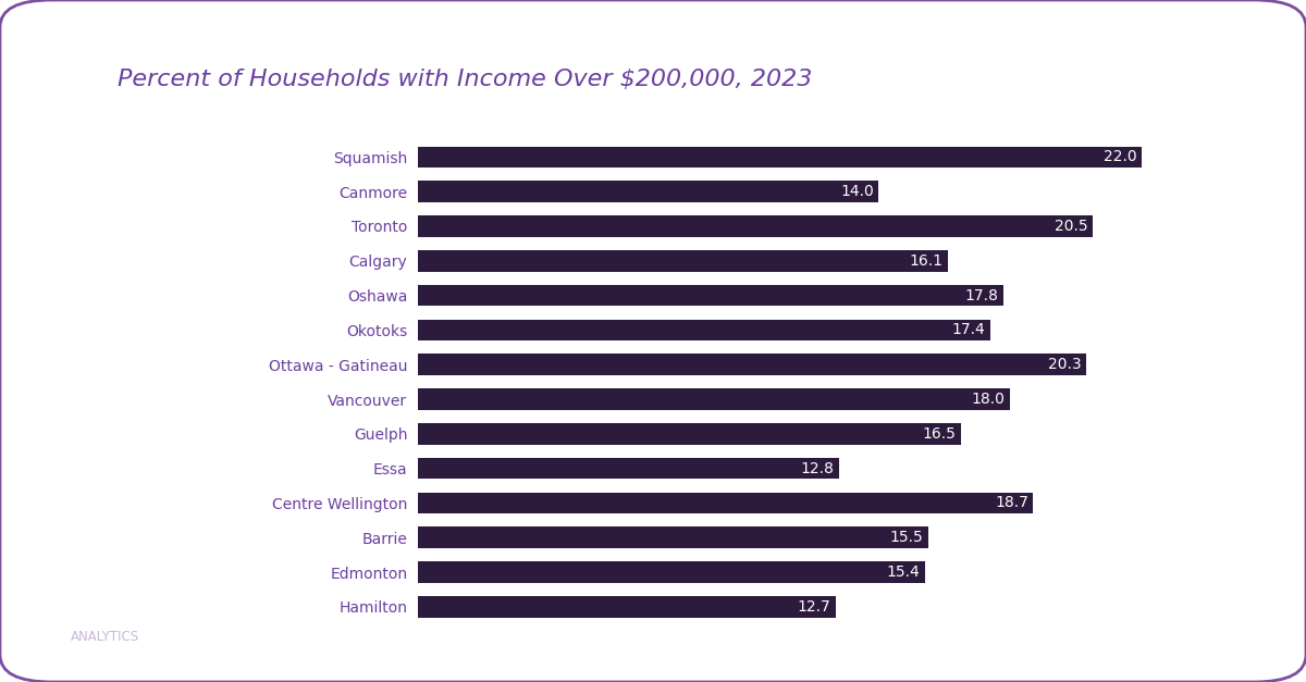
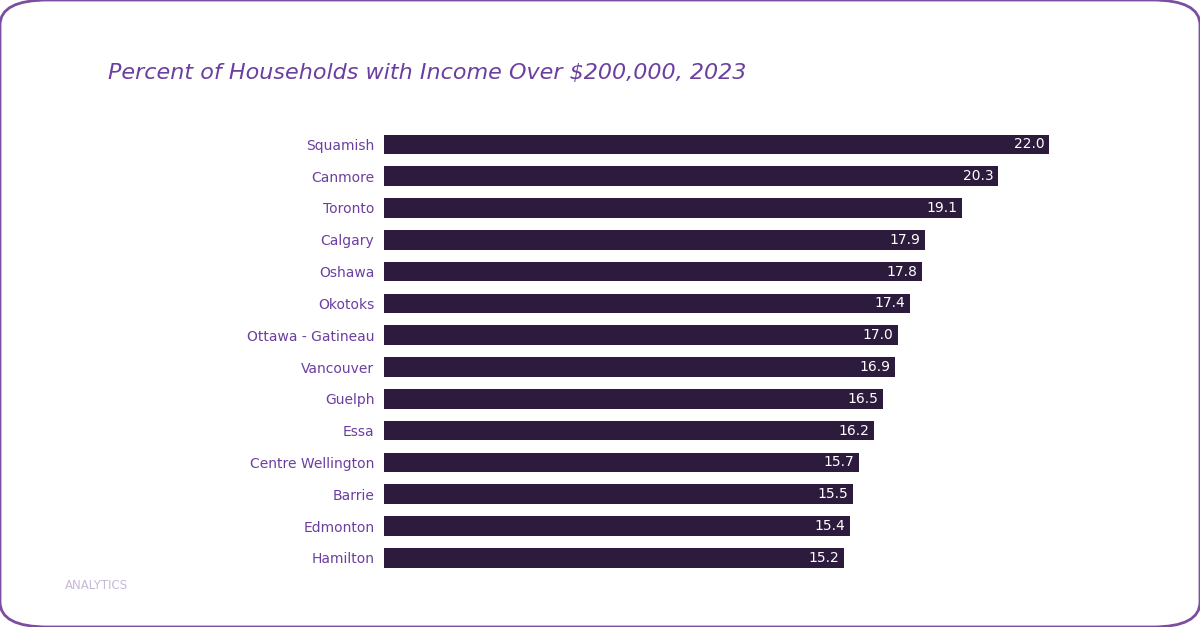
Canmore: 14.0 -> 20.3
Toronto: 20.5 -> 19.1
Calgary: 16.1 -> 17.9
Ottawa - Gatineau: 20.3 -> 17.0
Vancouver: 18.0 -> 16.9
Essa: 12.8 -> 16.2
Centre Wellington: 18.7 -> 15.7
Hamilton: 12.7 -> 15.2
